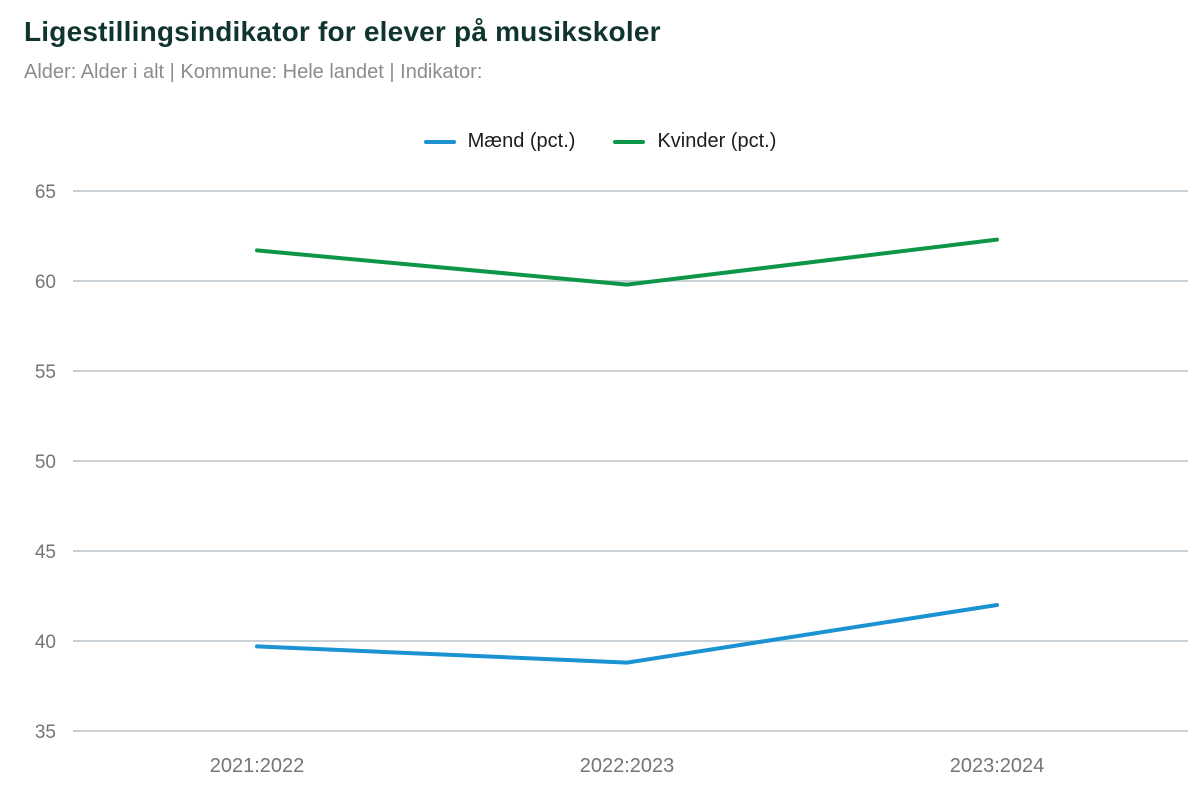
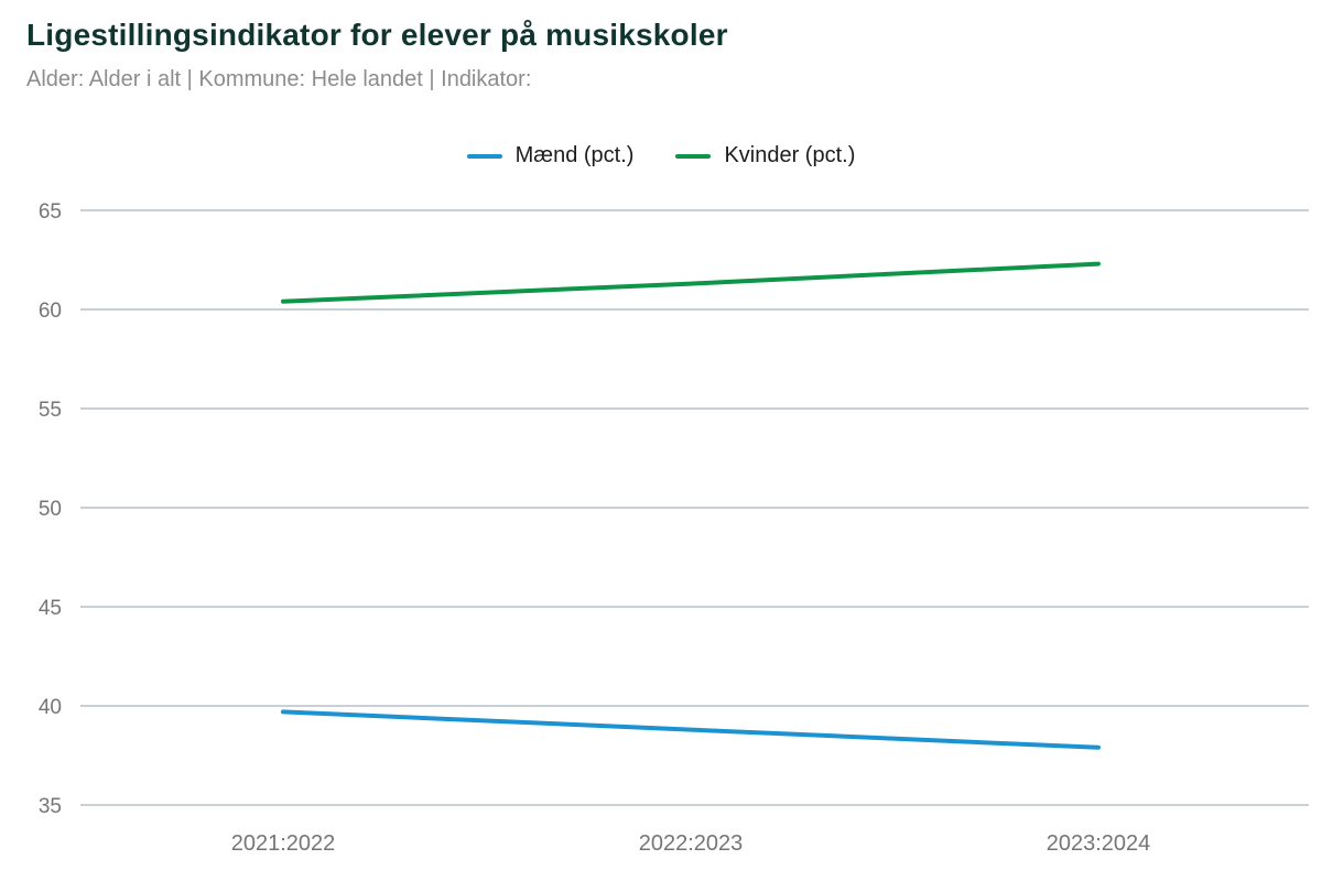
Kvinder (pct.)/2021:2022: 61.7 -> 60.4
Kvinder (pct.)/2022:2023: 59.8 -> 61.3
Mænd (pct.)/2023:2024: 42.0 -> 37.9
